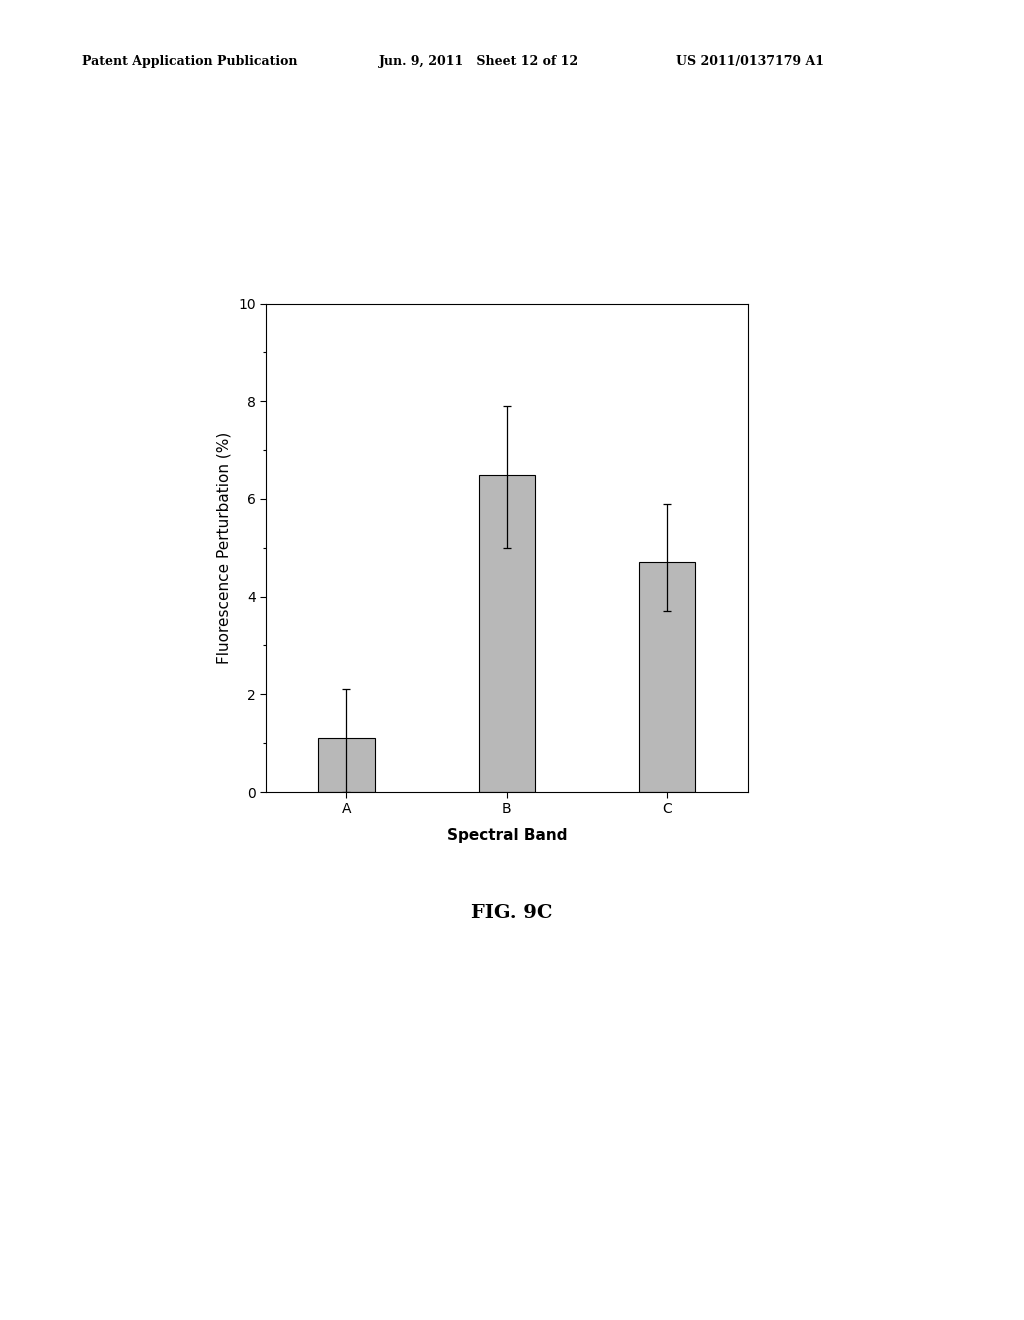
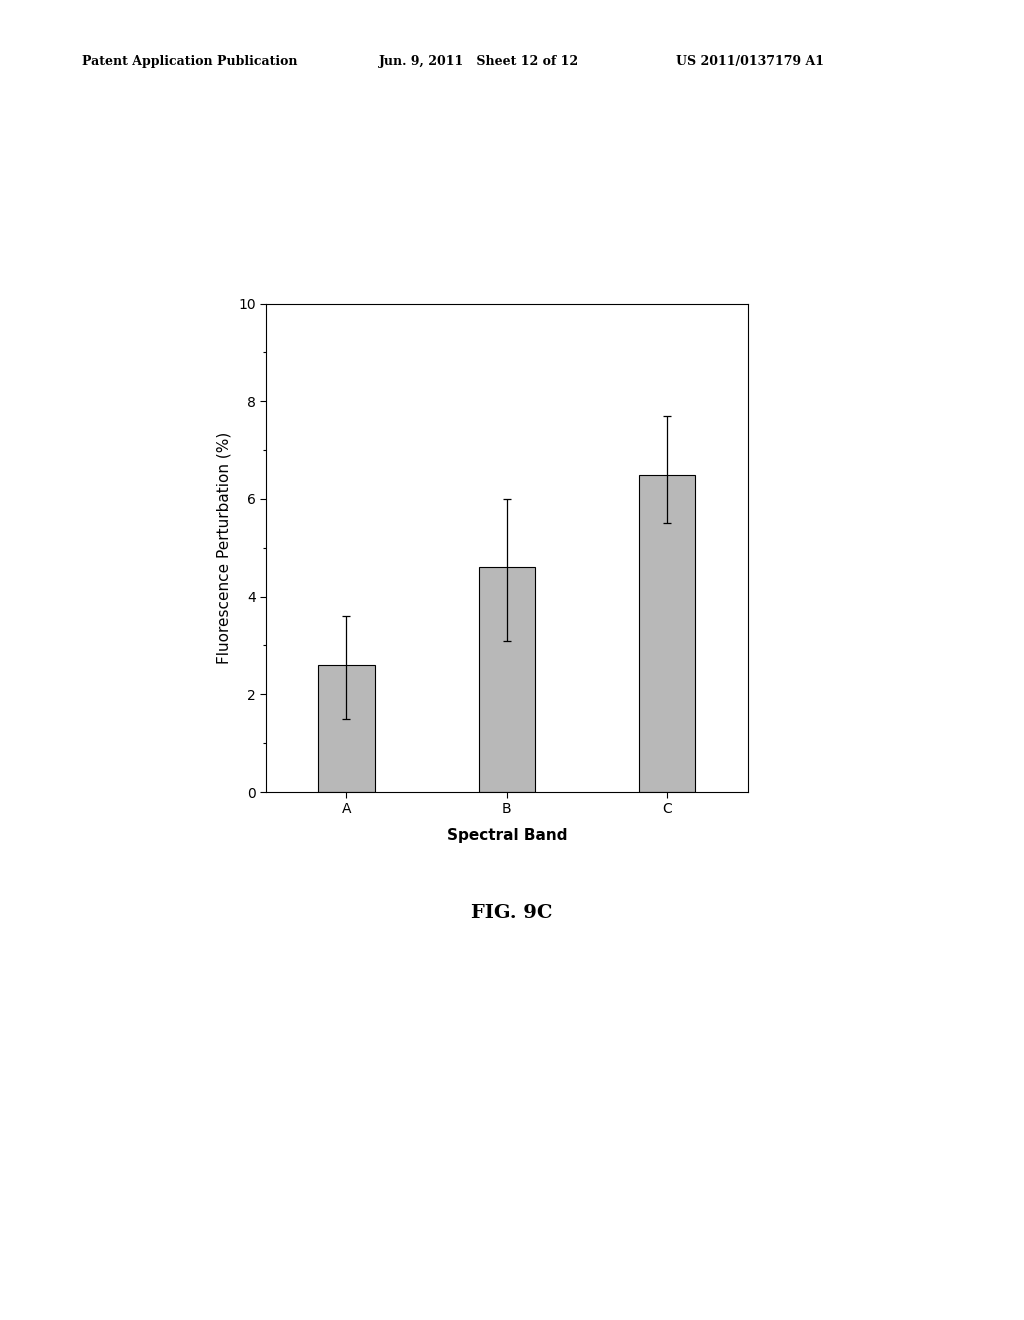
A: 1.1 -> 2.6
B: 6.5 -> 4.6
C: 4.7 -> 6.5
